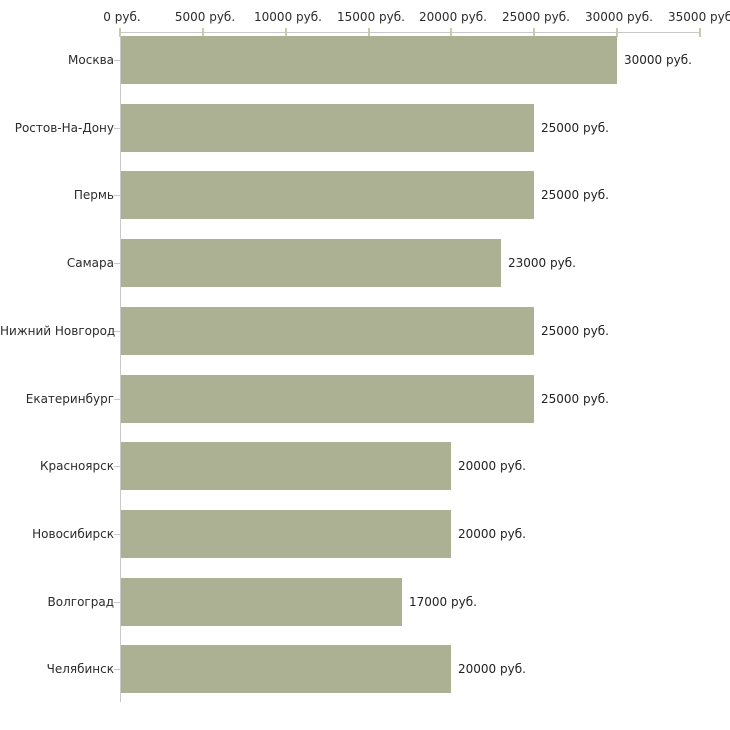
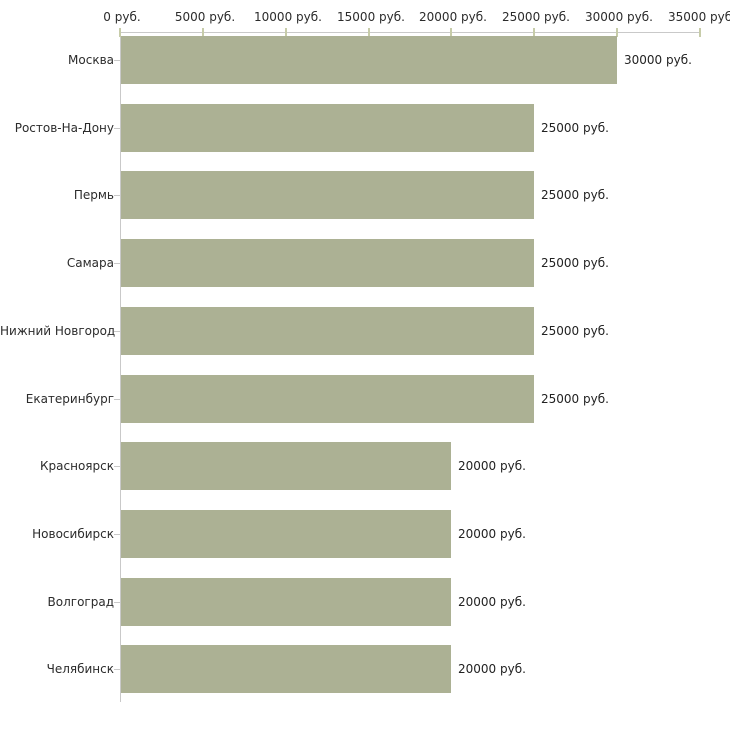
Самара: 23000 -> 25000
Волгоград: 17000 -> 20000
